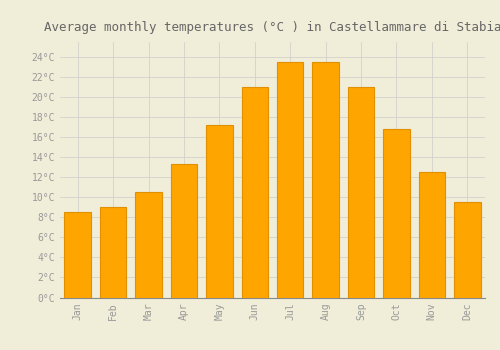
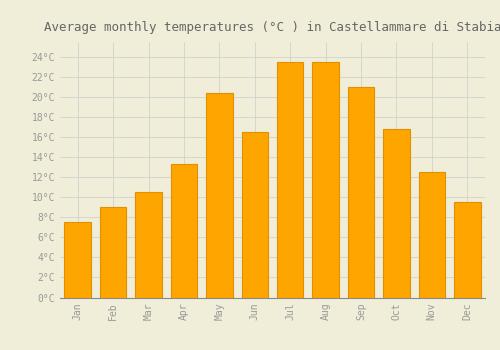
Jan: 8.5°C -> 7.5°C
May: 17.2°C -> 20.4°C
Jun: 21.0°C -> 16.5°C
